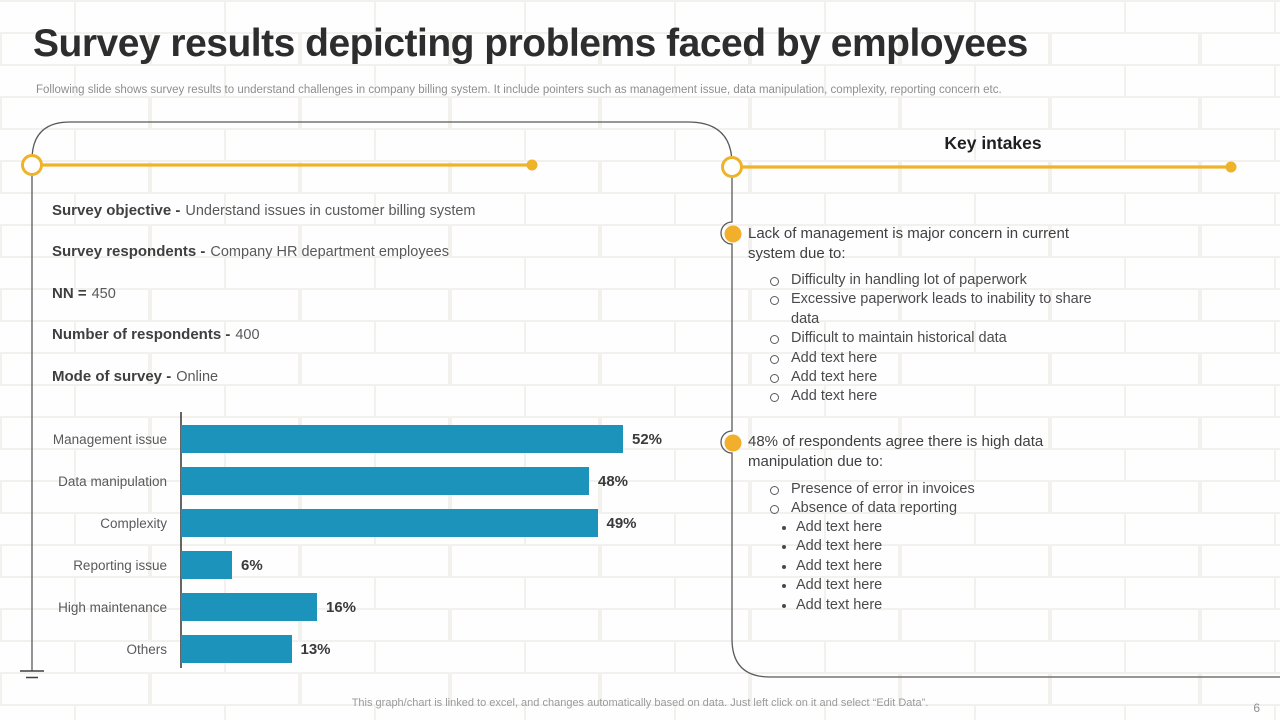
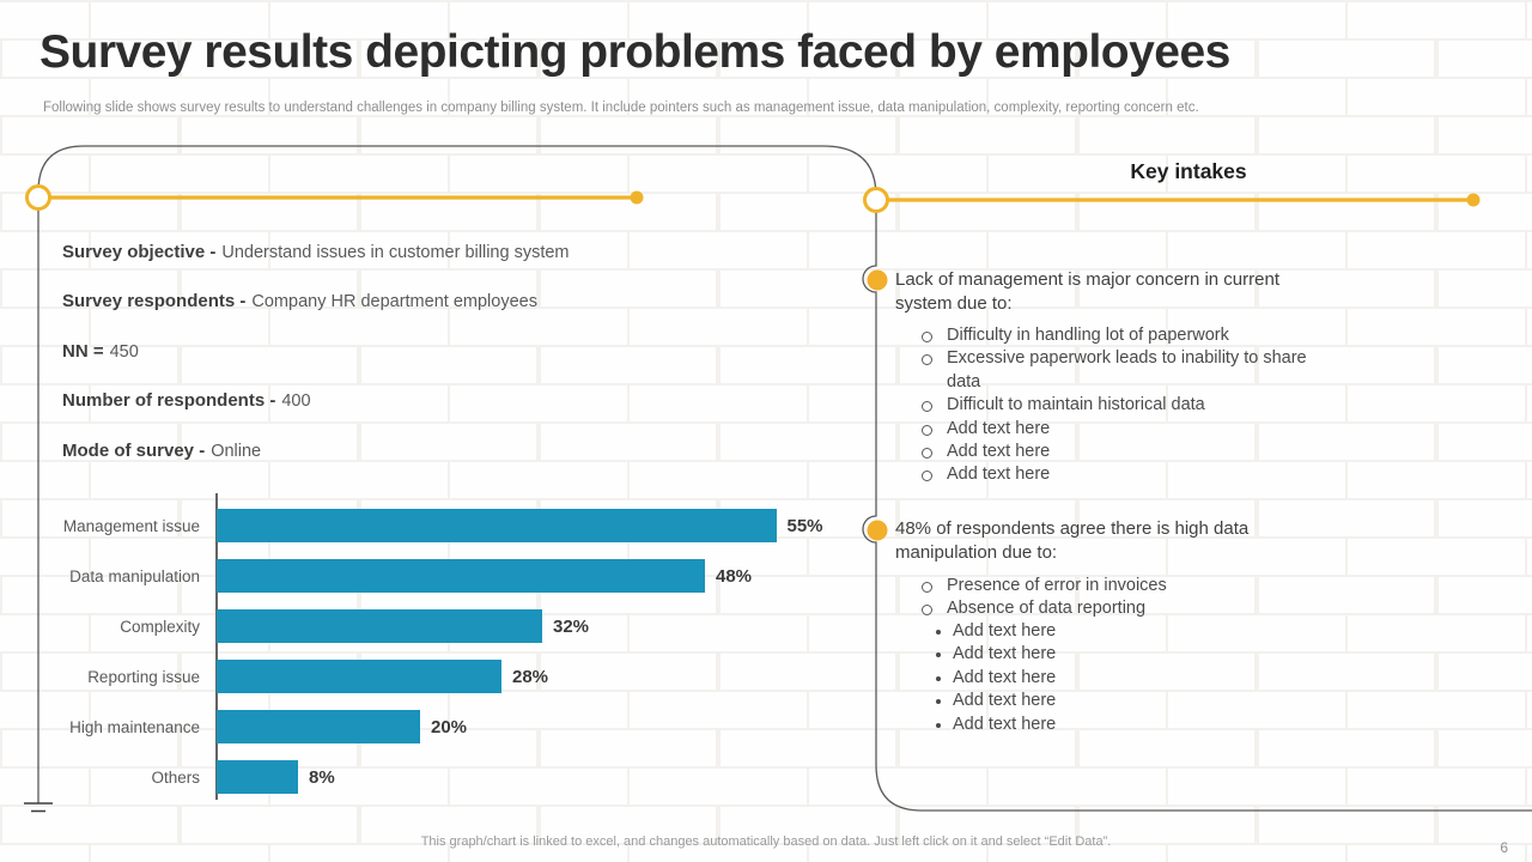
Management issue: 52% -> 55%
Complexity: 49% -> 32%
Reporting issue: 6% -> 28%
High maintenance: 16% -> 20%
Others: 13% -> 8%
